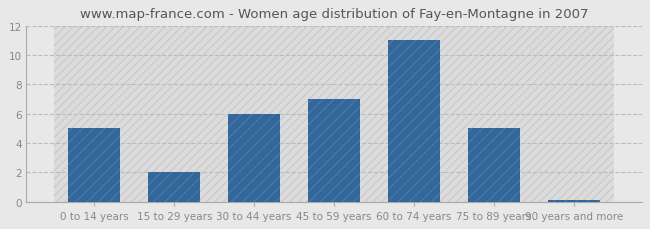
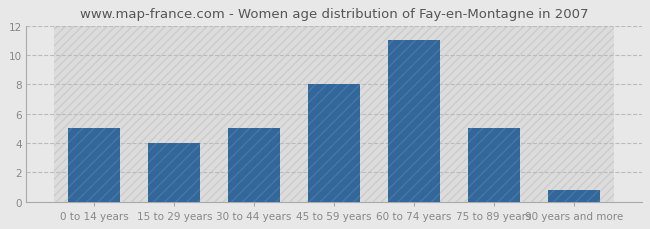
15 to 29 years: 2.0 -> 4.0
30 to 44 years: 6.0 -> 5.0
45 to 59 years: 7.0 -> 8.0
90 years and more: 0.1 -> 0.8
